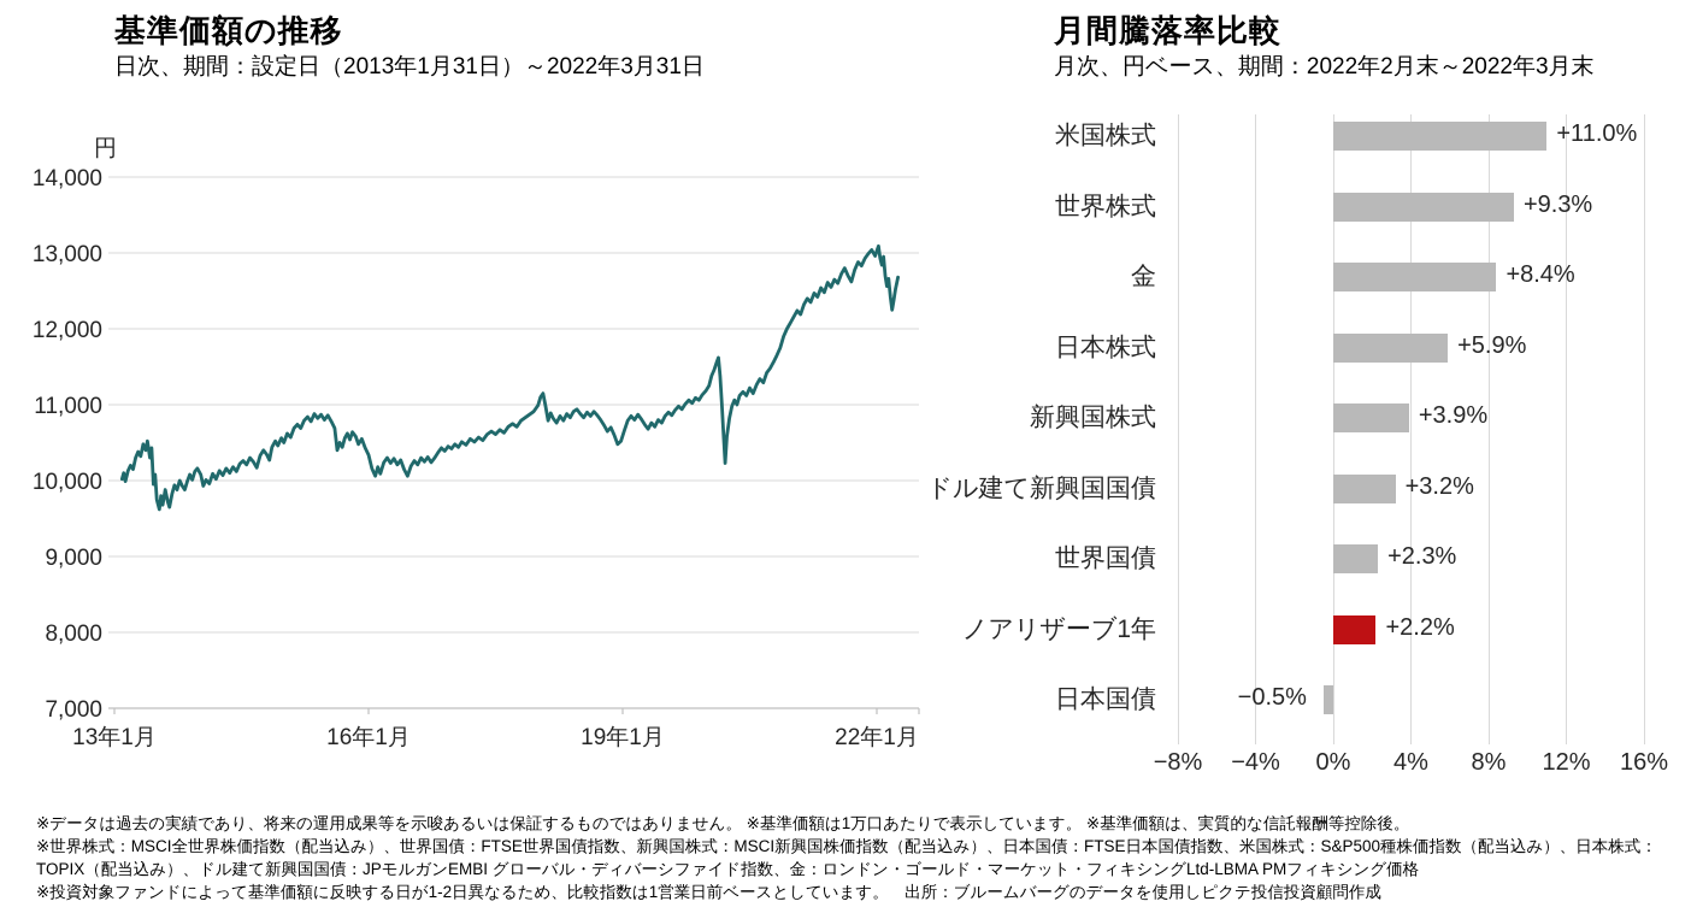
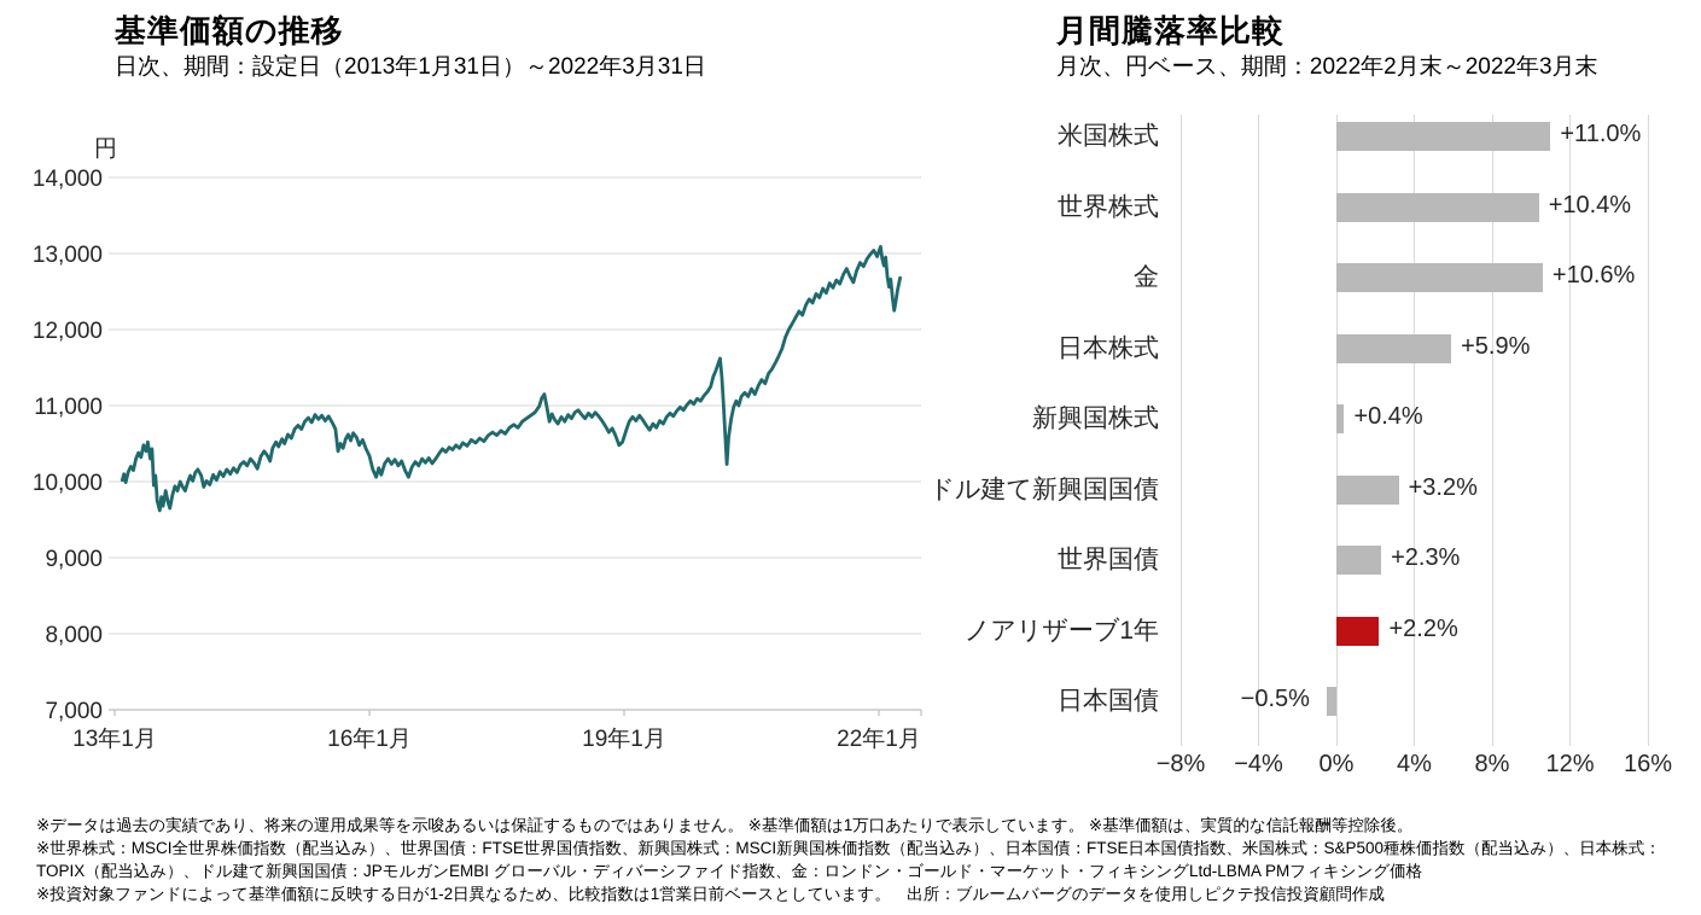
月間騰落率比較/世界株式: +9.3% -> +10.4%
月間騰落率比較/金: +8.4% -> +10.6%
月間騰落率比較/新興国株式: +3.9% -> +0.4%
